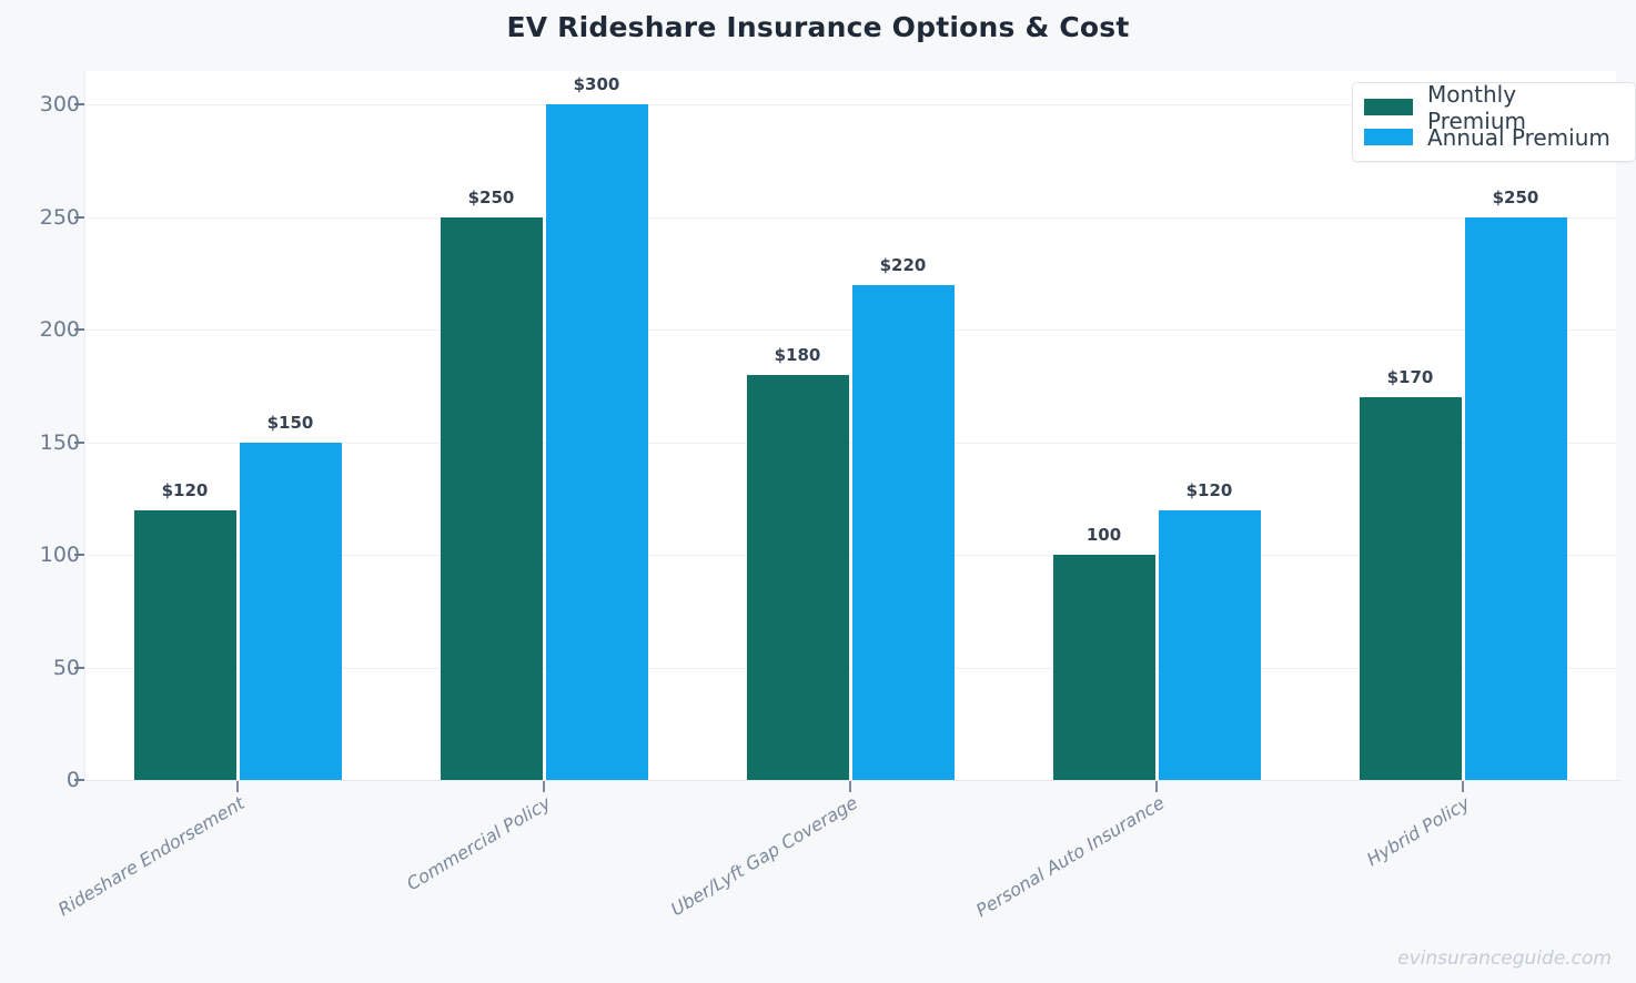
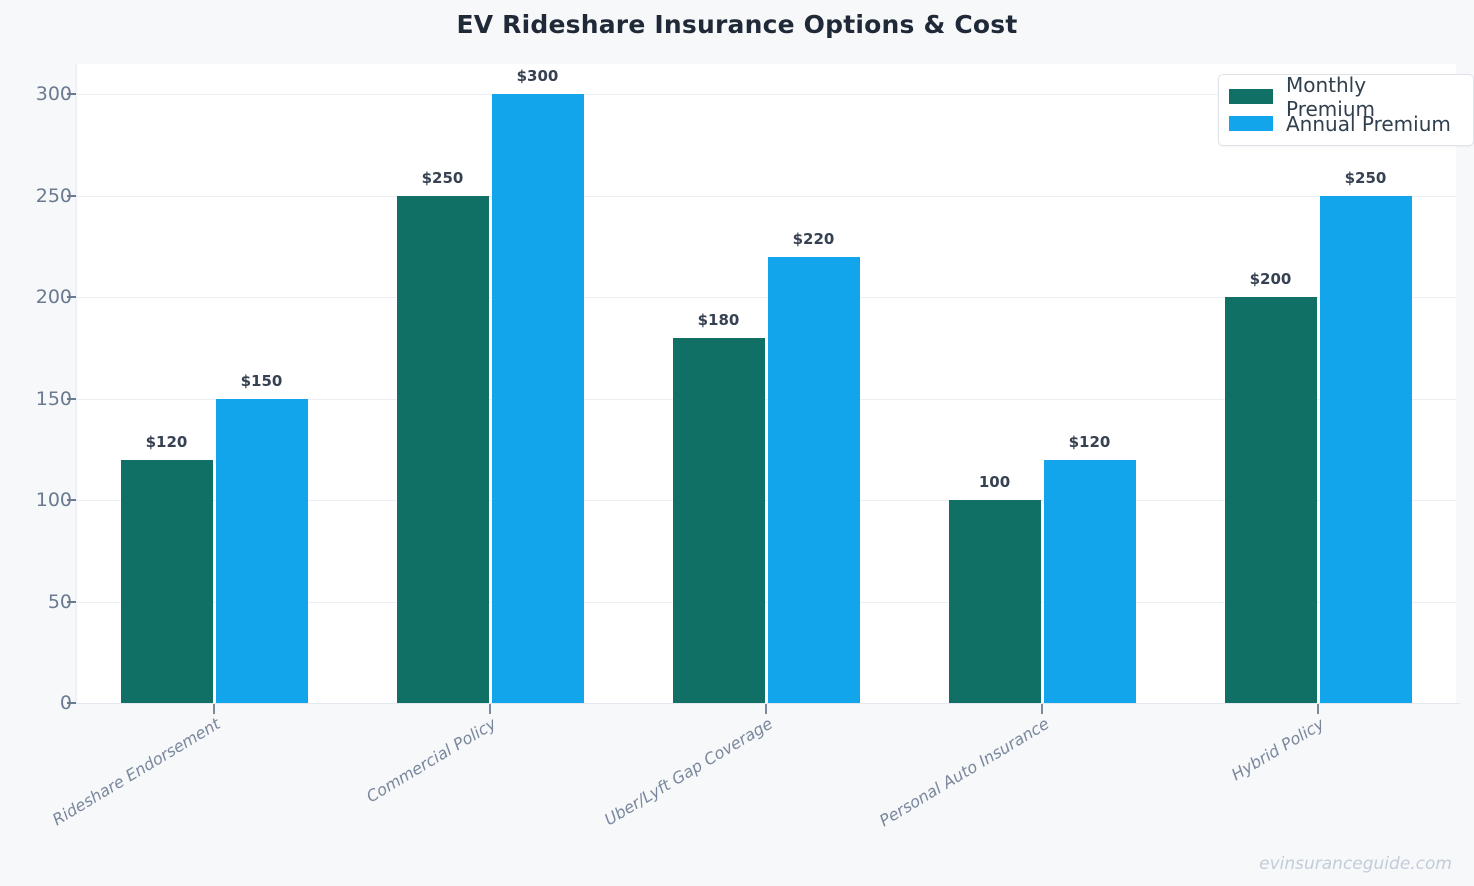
Monthly Premium/Hybrid Policy: $170 -> $200
